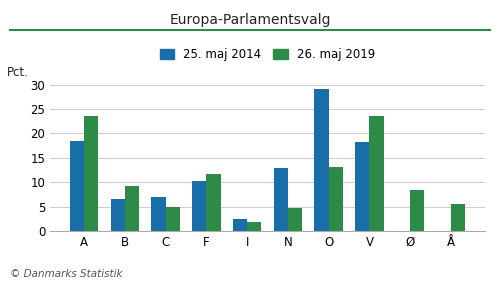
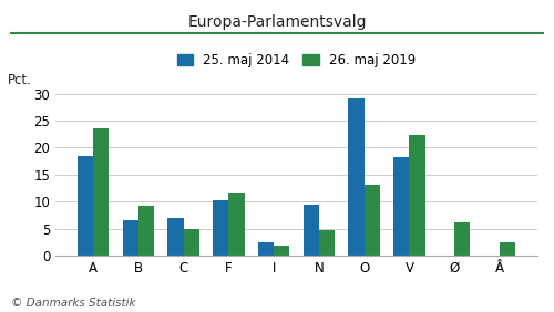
25. maj 2014/N: 13.0 -> 9.5
26. maj 2019/V: 23.5 -> 22.4
26. maj 2019/Ø: 8.5 -> 6.1
26. maj 2019/Å: 5.5 -> 2.6
